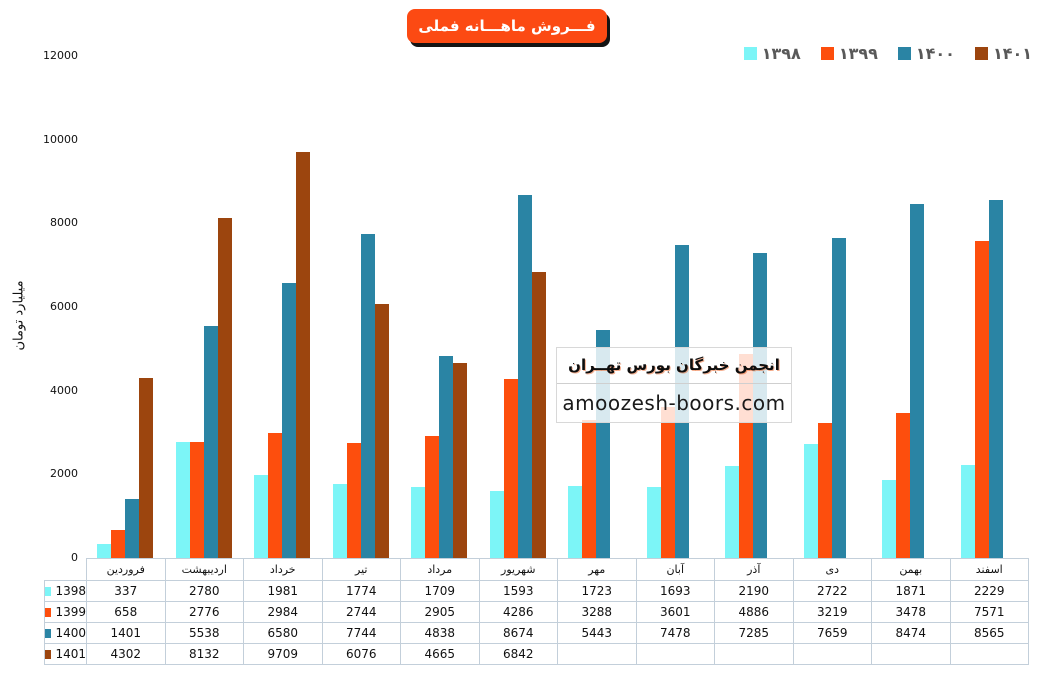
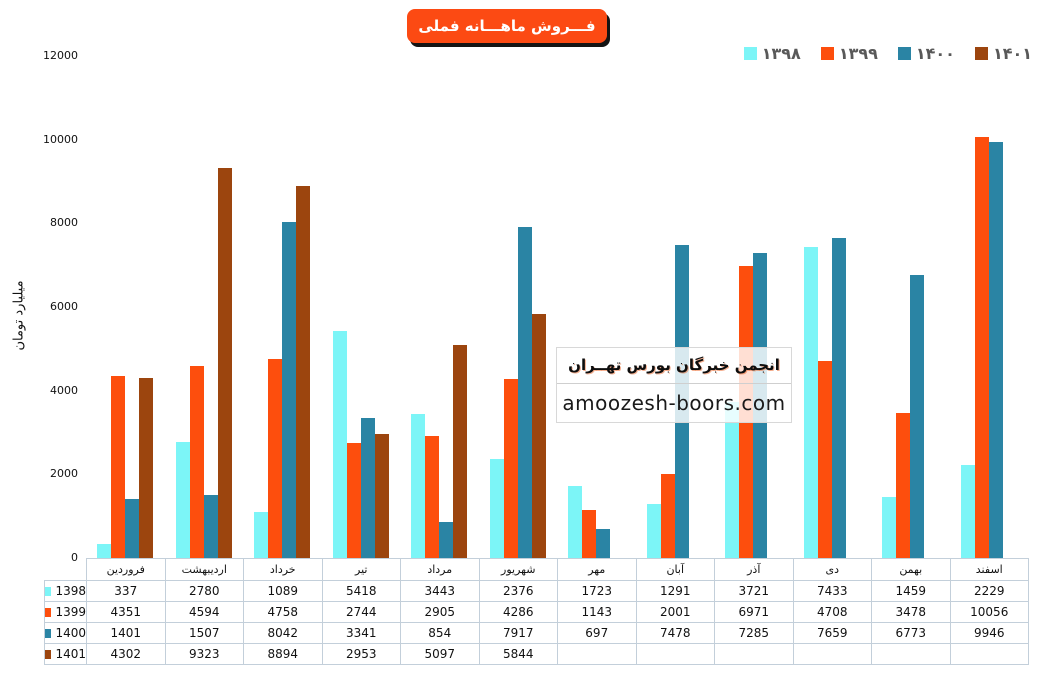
1399/فروردین: 658 -> 4351
1399/اردیبهشت: 2776 -> 4594
1400/اردیبهشت: 5538 -> 1507
1401/اردیبهشت: 8132 -> 9323
1398/خرداد: 1981 -> 1089
1399/خرداد: 2984 -> 4758
1400/خرداد: 6580 -> 8042
1401/خرداد: 9709 -> 8894
1398/تیر: 1774 -> 5418
1400/تیر: 7744 -> 3341
1401/تیر: 6076 -> 2953
1398/مرداد: 1709 -> 3443
1400/مرداد: 4838 -> 854
1401/مرداد: 4665 -> 5097
1398/شهریور: 1593 -> 2376
1400/شهریور: 8674 -> 7917
1401/شهریور: 6842 -> 5844
1399/مهر: 3288 -> 1143
1400/مهر: 5443 -> 697
1398/آبان: 1693 -> 1291
1399/آبان: 3601 -> 2001
1398/آذر: 2190 -> 3721
1399/آذر: 4886 -> 6971
1398/دی: 2722 -> 7433
1399/دی: 3219 -> 4708
1398/بهمن: 1871 -> 1459
1400/بهمن: 8474 -> 6773
1399/اسفند: 7571 -> 10056
1400/اسفند: 8565 -> 9946
